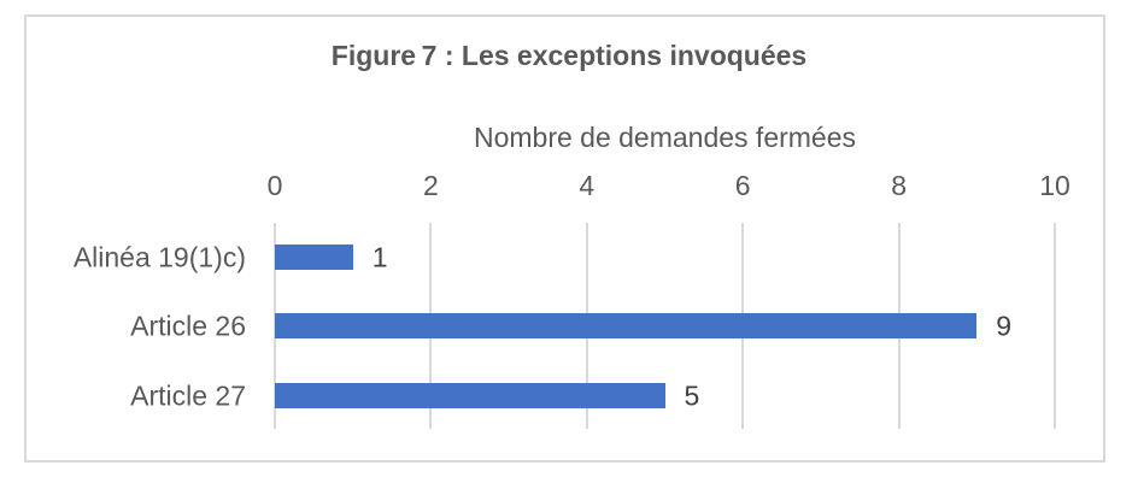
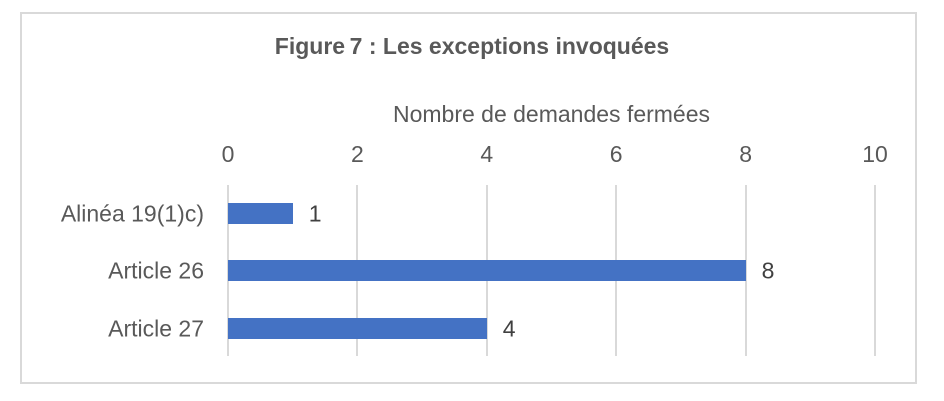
Article 26: 9 -> 8
Article 27: 5 -> 4
